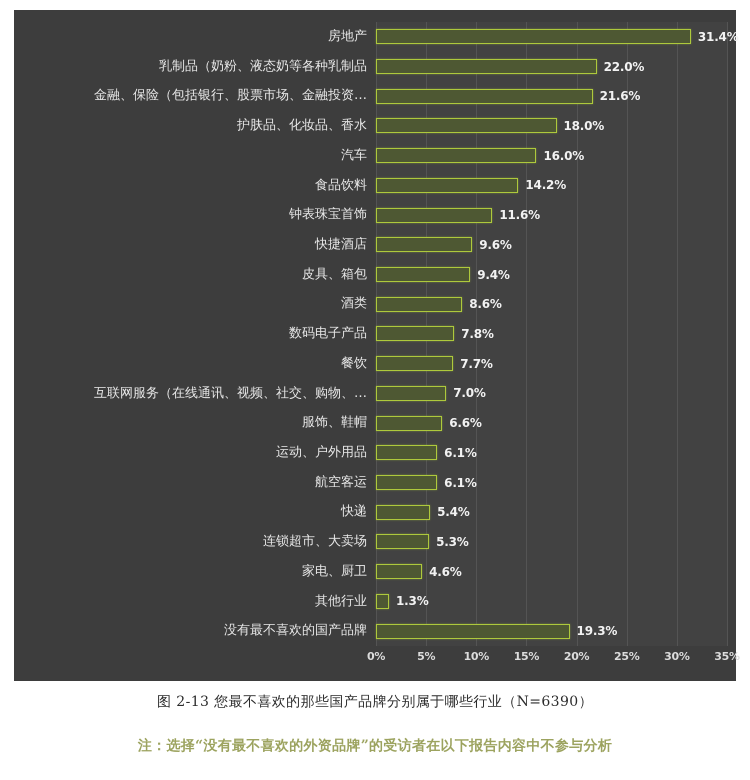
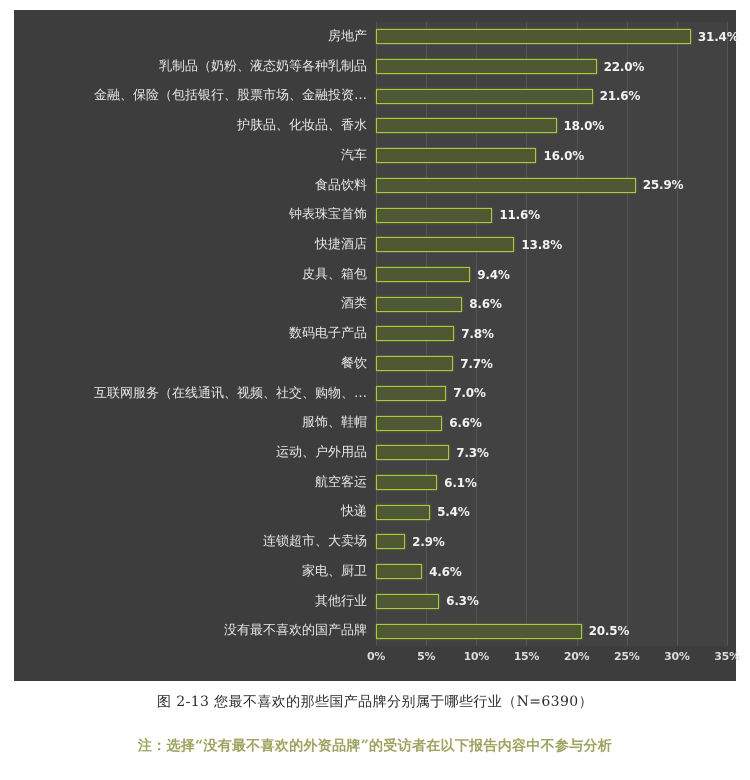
食品饮料: 14.2% -> 25.9%
快捷酒店: 9.6% -> 13.8%
运动、户外用品: 6.1% -> 7.3%
连锁超市、大卖场: 5.3% -> 2.9%
其他行业: 1.3% -> 6.3%
没有最不喜欢的国产品牌: 19.3% -> 20.5%
